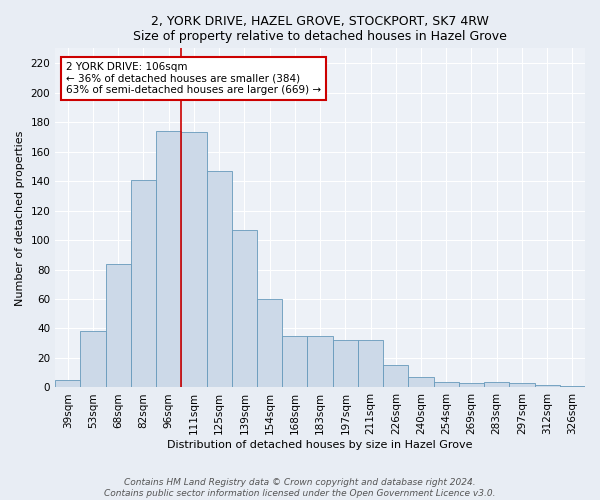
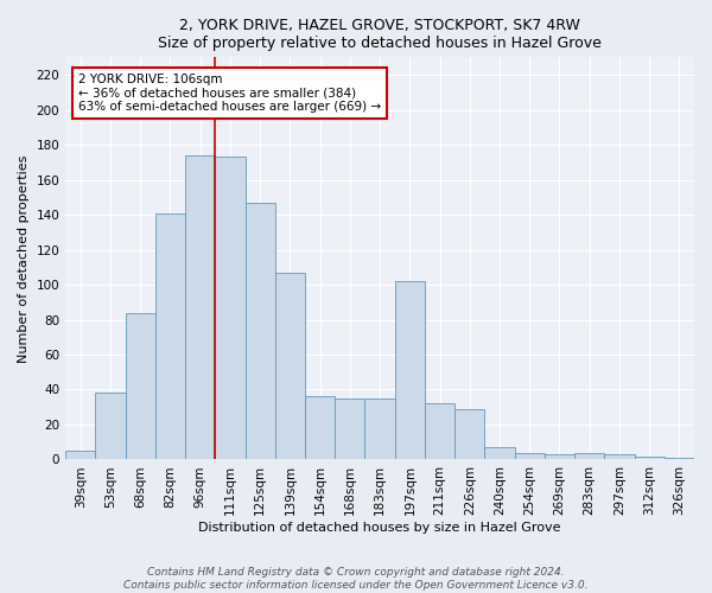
154sqm: 60 -> 36
197sqm: 32 -> 102
226sqm: 15 -> 29
